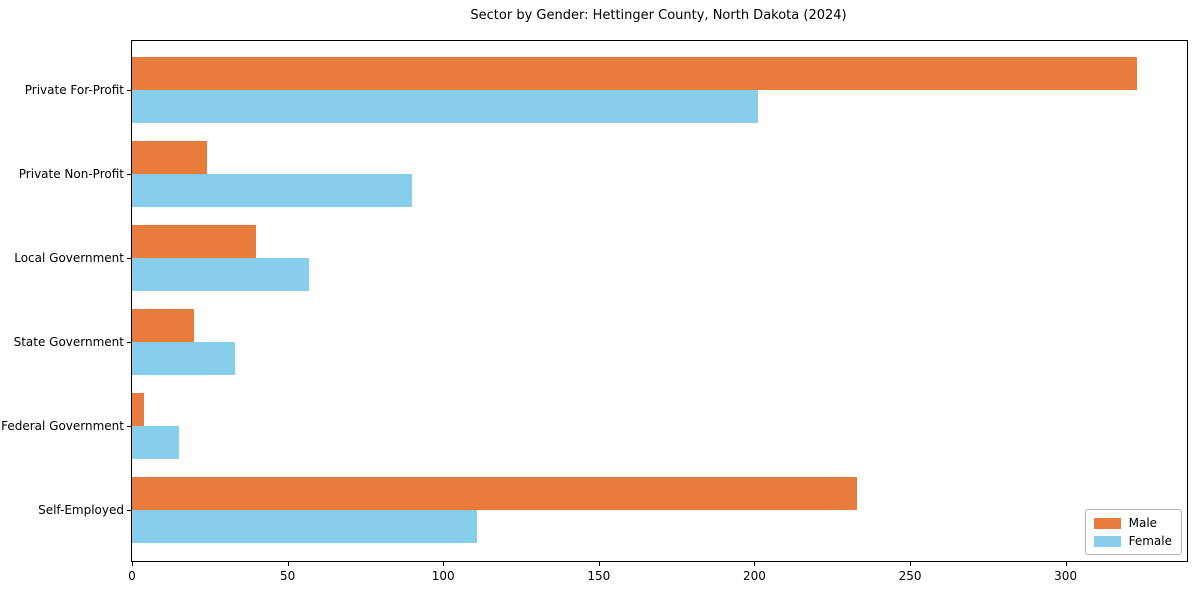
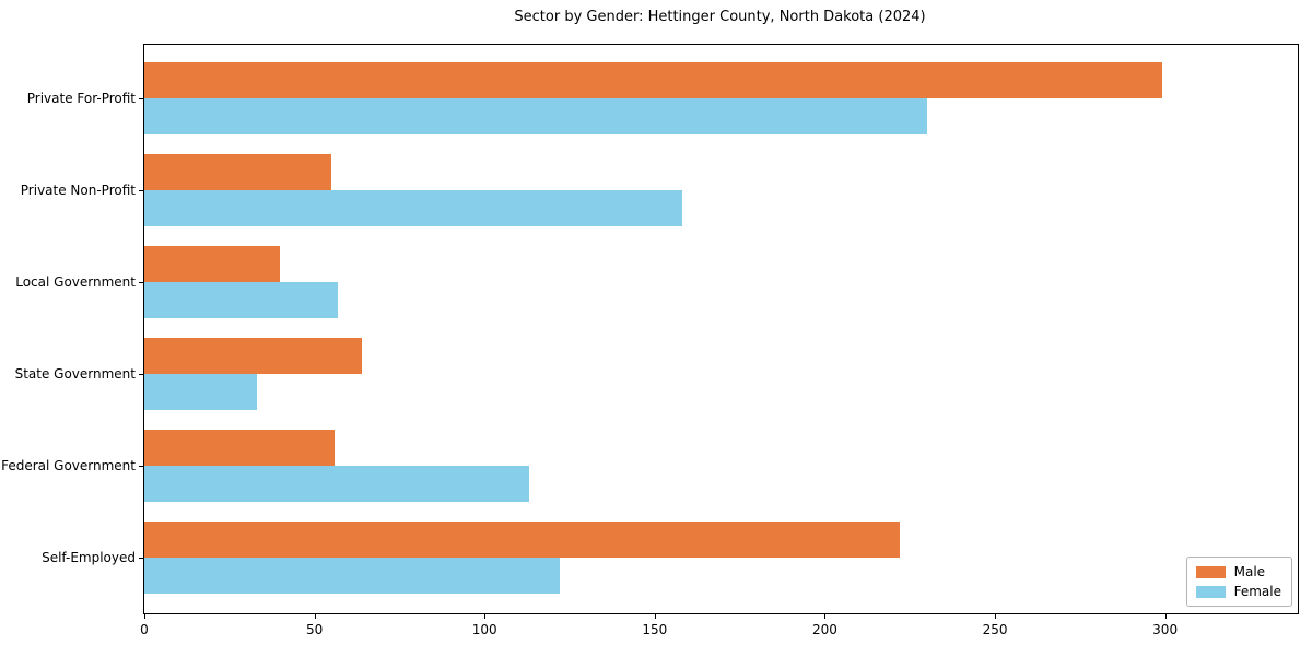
Male/Private For-Profit: 323 -> 299
Female/Private For-Profit: 201 -> 230
Male/Private Non-Profit: 24 -> 55
Female/Private Non-Profit: 90 -> 158
Male/State Government: 20 -> 64
Male/Federal Government: 4 -> 56
Female/Federal Government: 15 -> 113
Male/Self-Employed: 233 -> 222
Female/Self-Employed: 111 -> 122
